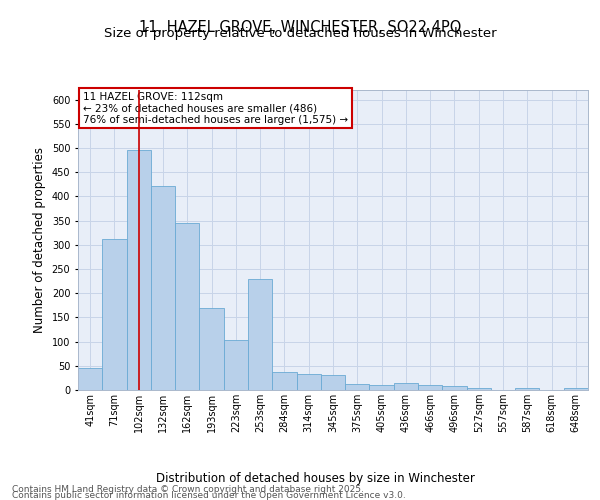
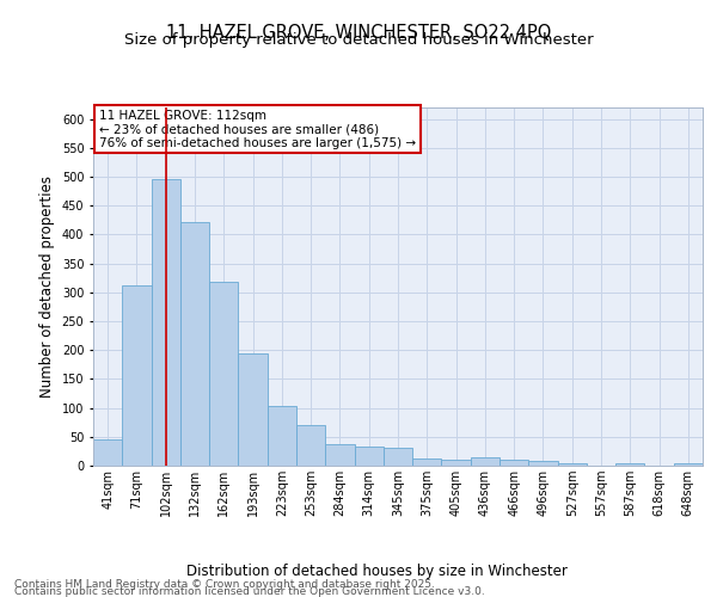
162sqm: 345 -> 319
193sqm: 170 -> 194
253sqm: 230 -> 70
